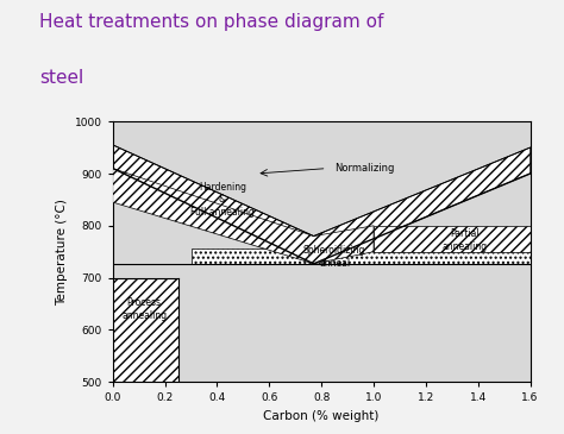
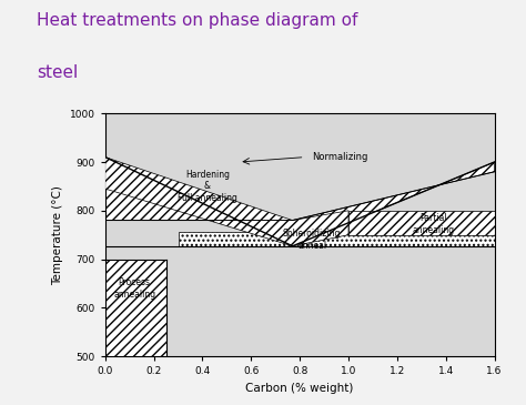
0.0: 955 -> 780
1.6: 950 -> 880
